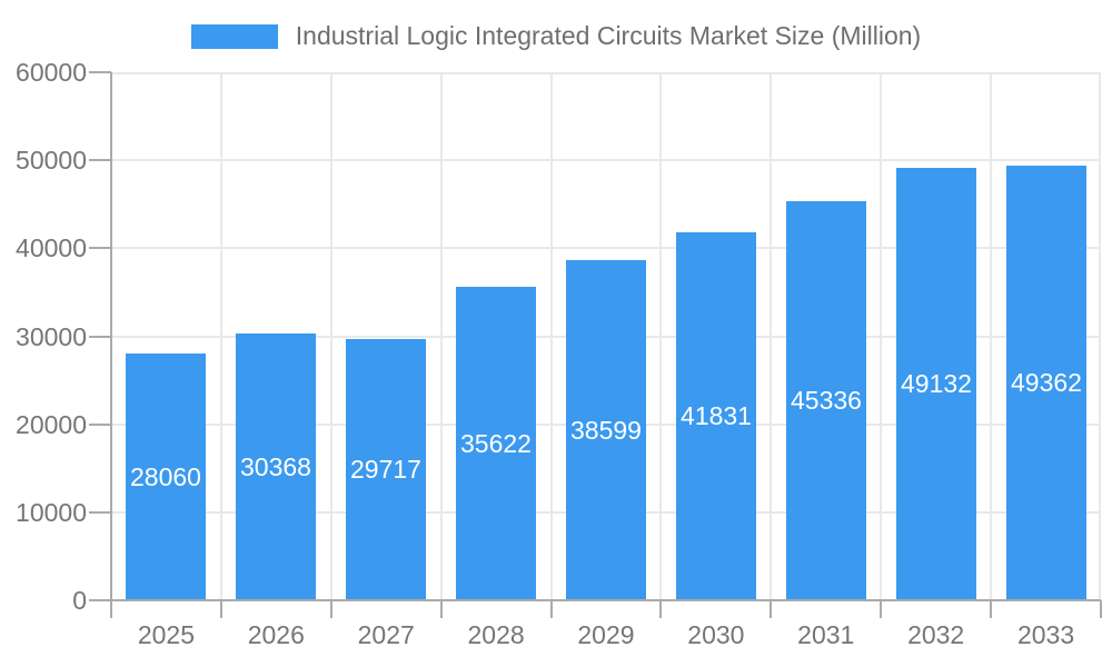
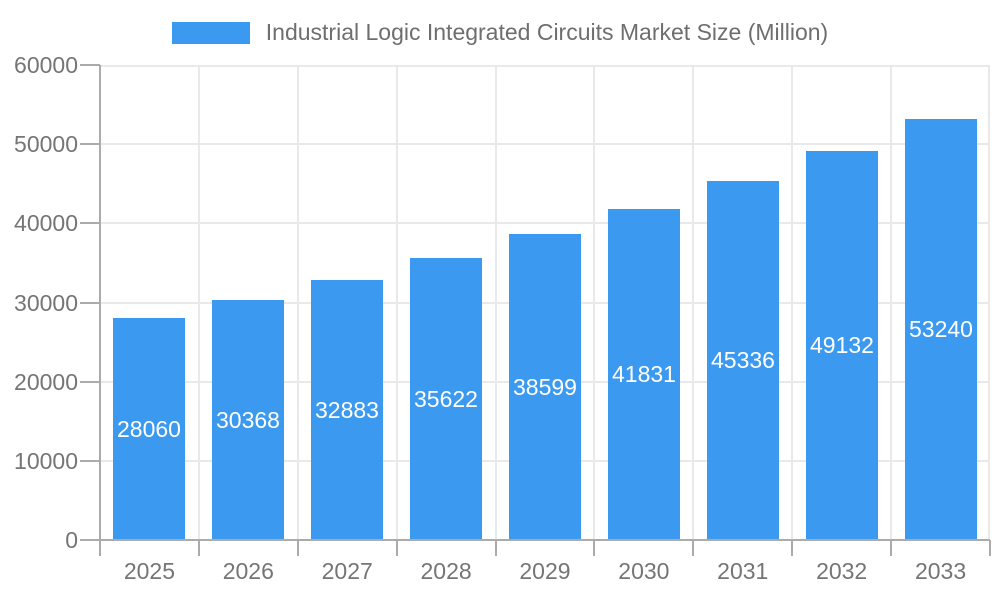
2027: 29717 -> 32883
2033: 49362 -> 53240
